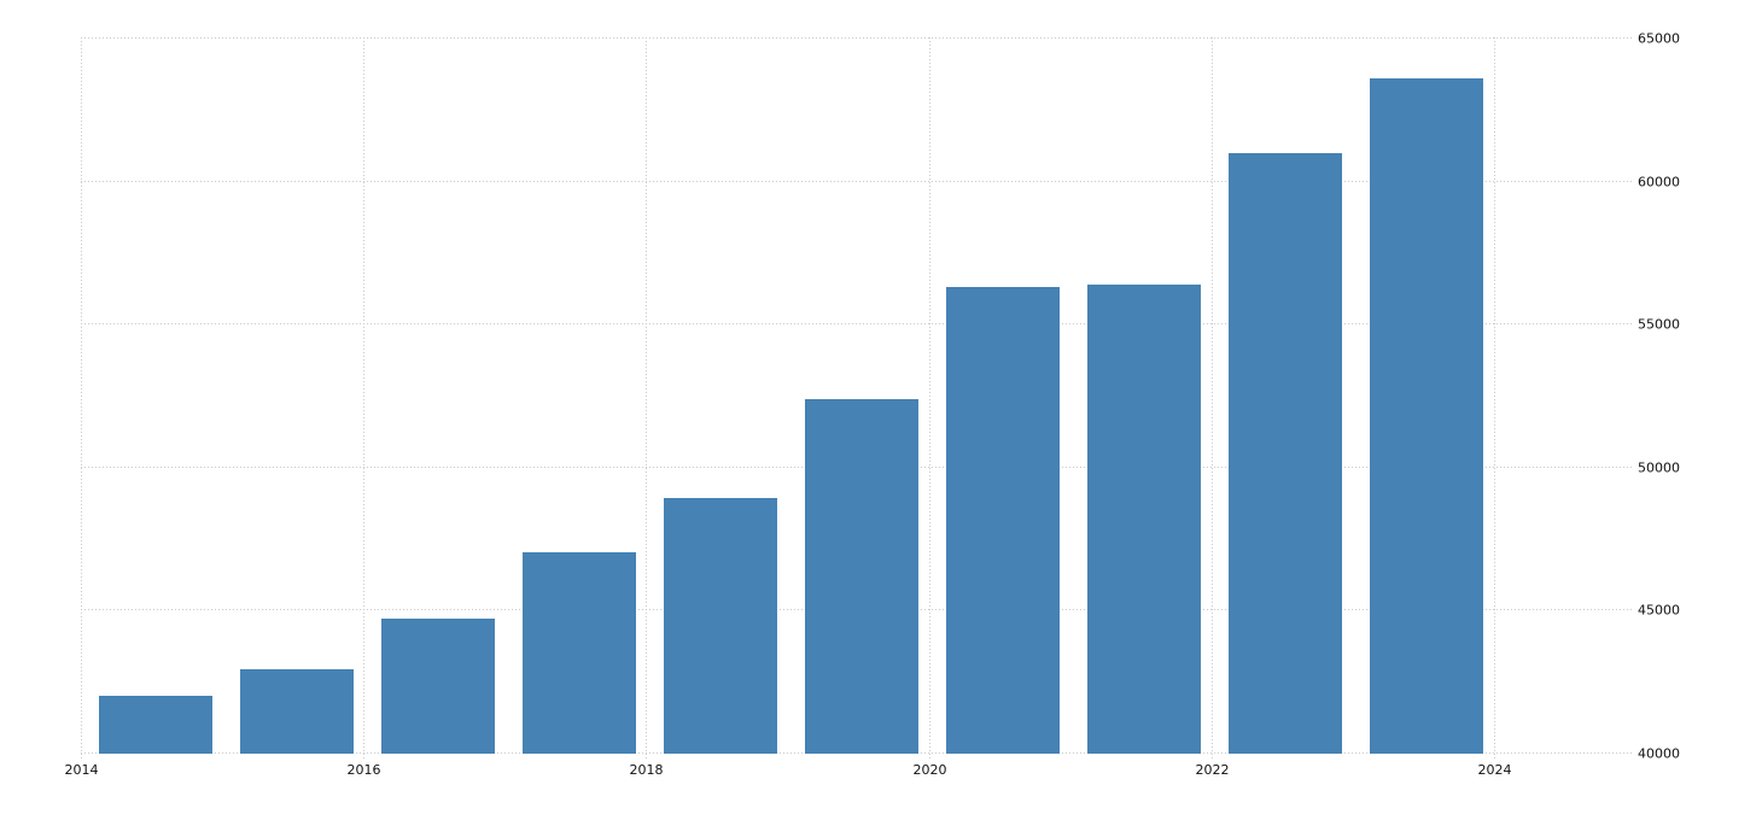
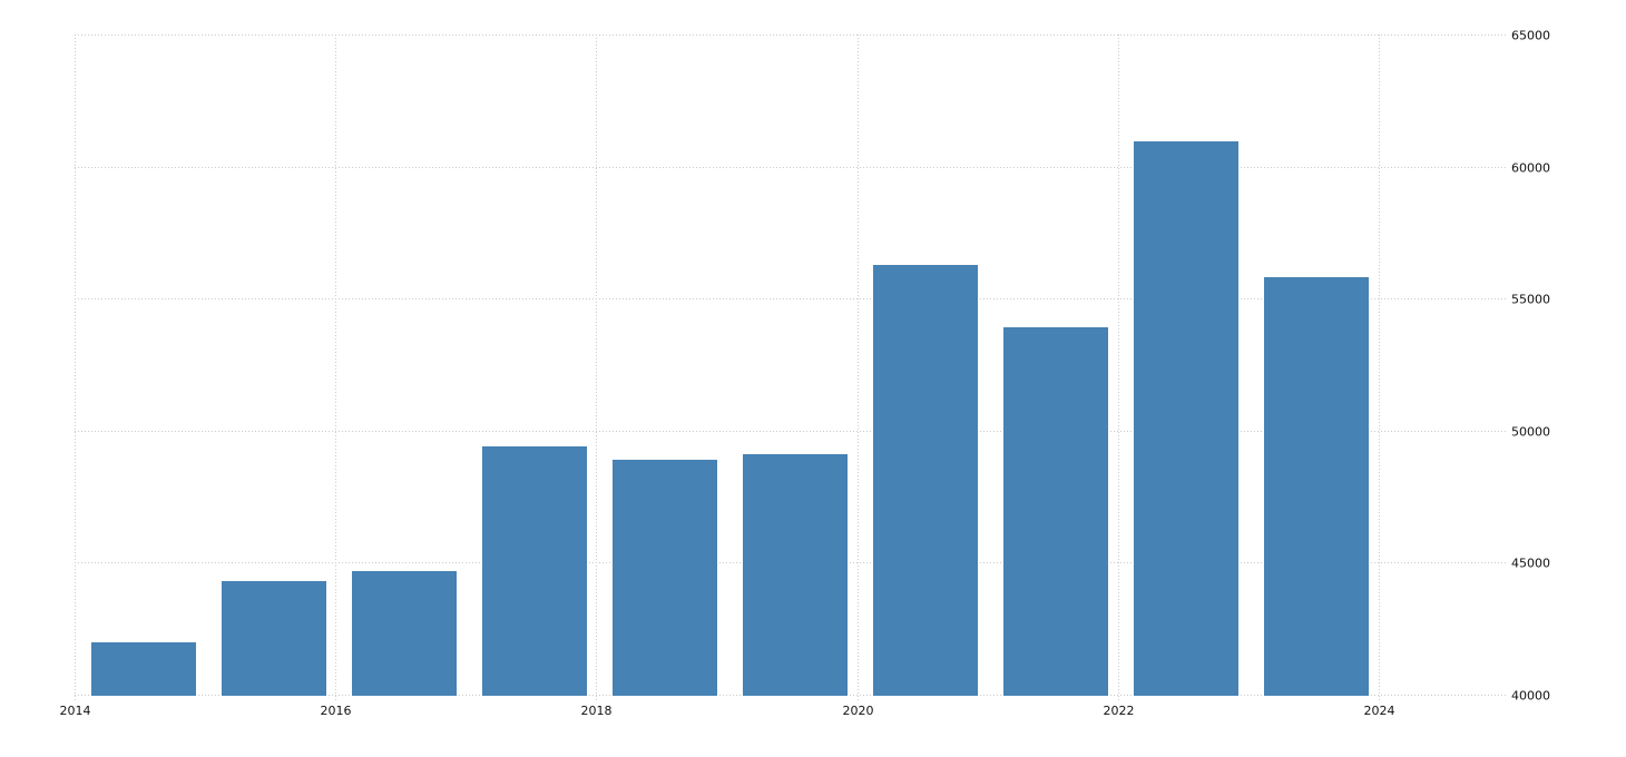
2016: 42900 -> 44300
2018: 47000 -> 49400
2020: 52400 -> 49100
2022: 56400 -> 53900
2024: 63600 -> 55800
